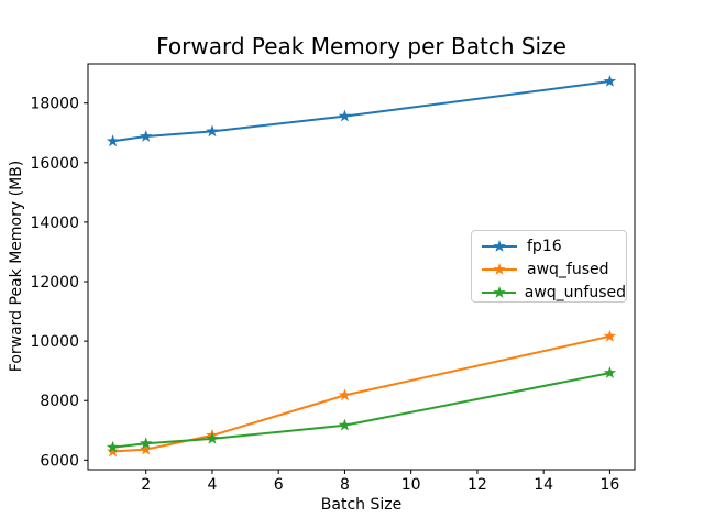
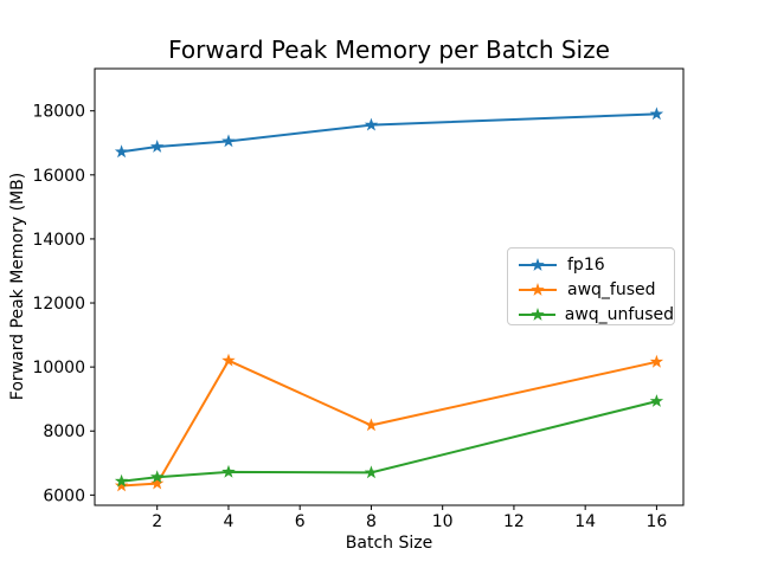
awq_fused/4: 6800 -> 10200
awq_unfused/8: 7200 -> 6700
fp16/16: 18700 -> 17900
